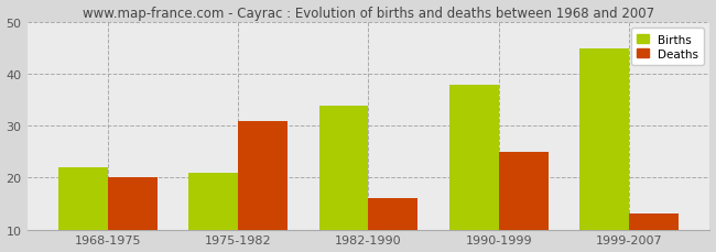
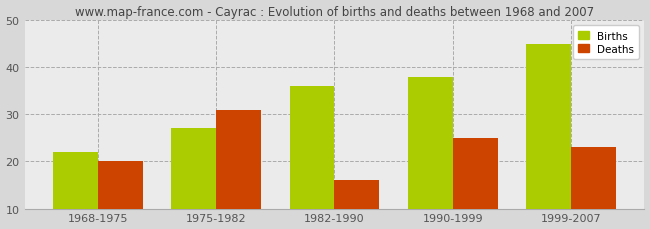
Births/1975-1982: 21 -> 27
Births/1982-1990: 34 -> 36
Deaths/1999-2007: 13 -> 23
